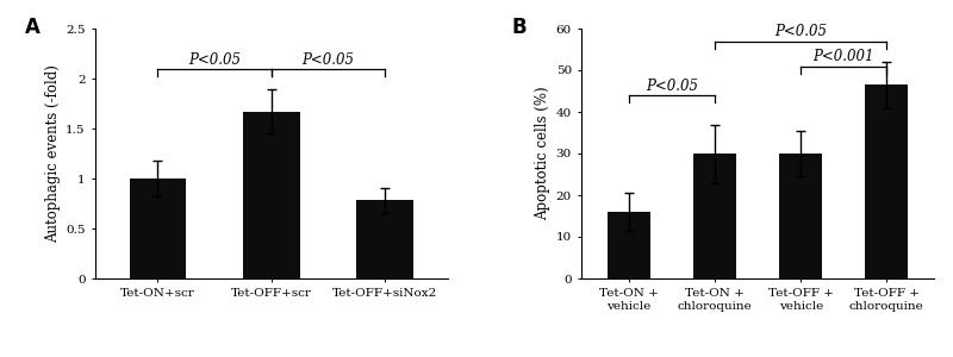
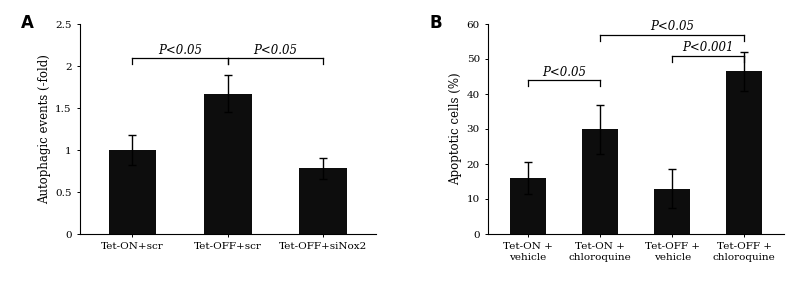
Tet-OFF + vehicle: 30.0 -> 13.0
